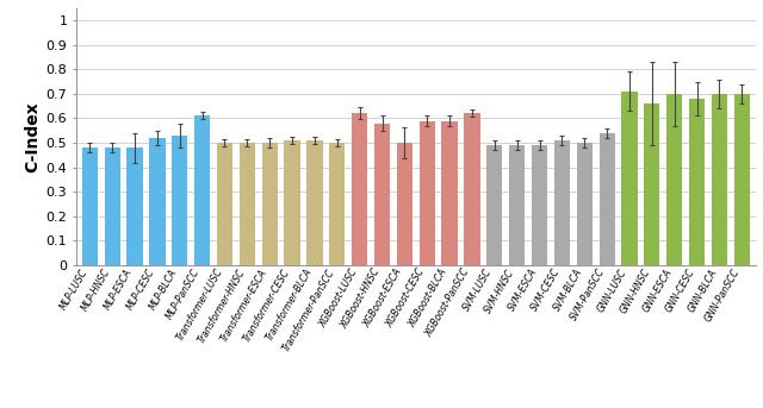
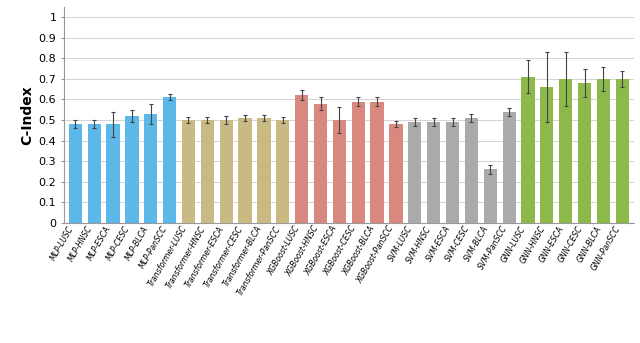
XGBoost-PanSCC: 0.62 -> 0.48
SVM-BLCA: 0.50 -> 0.26
